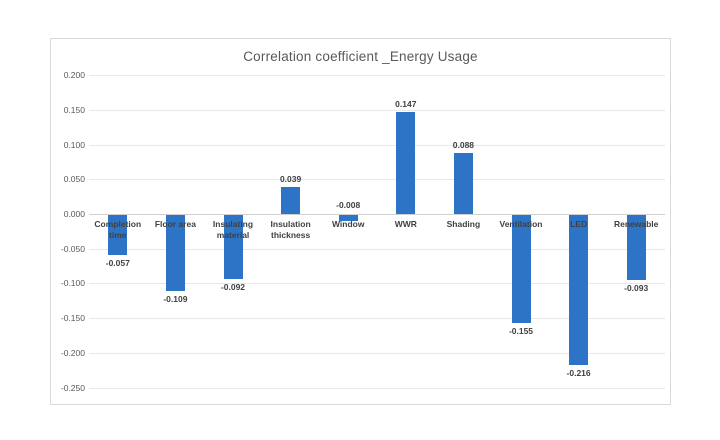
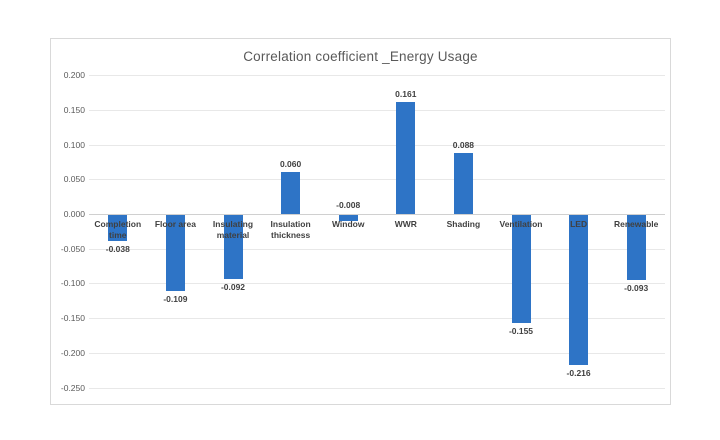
Completion time: -0.057 -> -0.038
Insulation thickness: 0.039 -> 0.060
WWR: 0.147 -> 0.161
